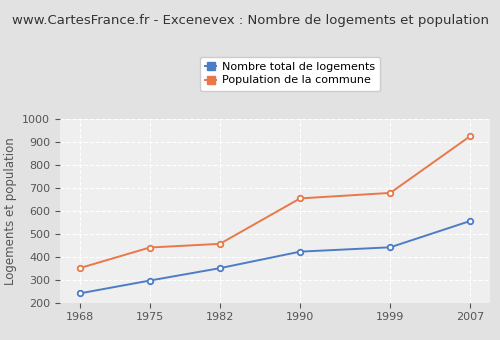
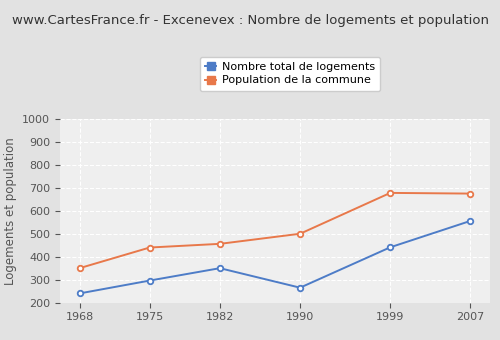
Nombre total de logements/1990: 422 -> 265
Population de la commune/1990: 654 -> 500
Population de la commune/2007: 926 -> 675
